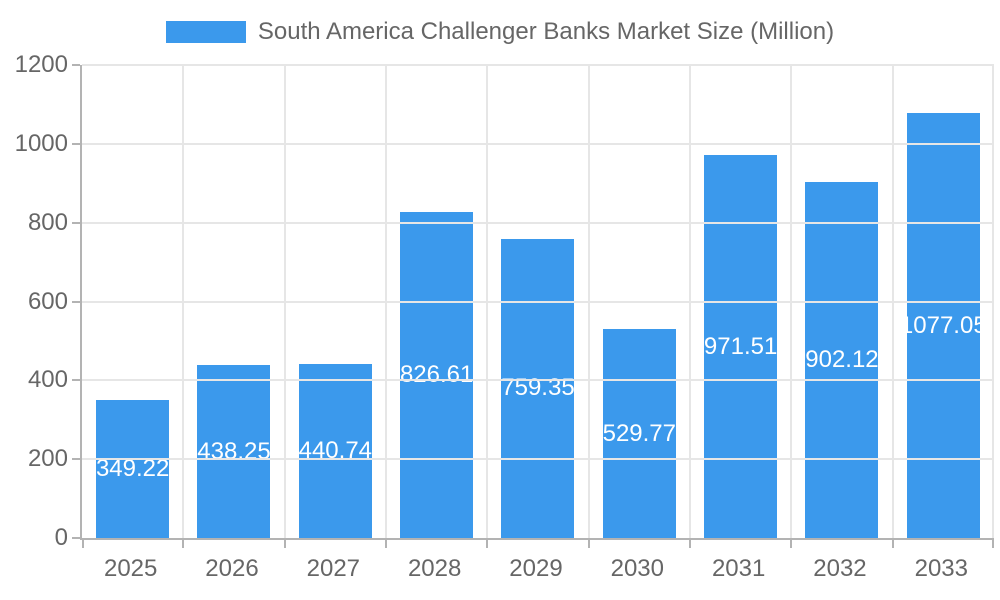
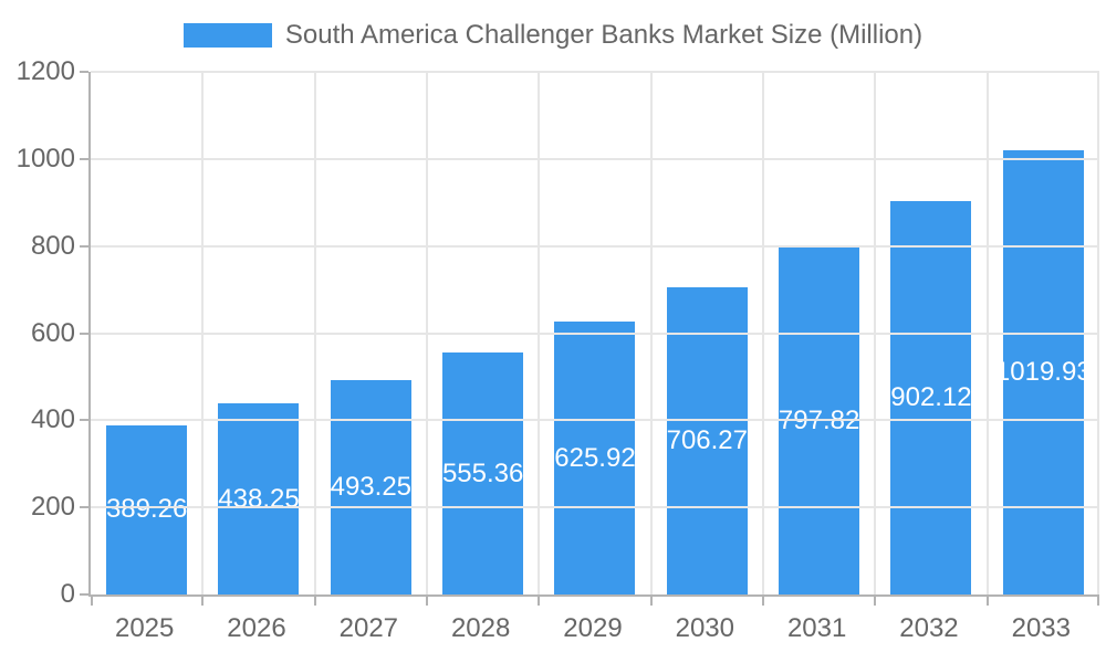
2025: 349.22 -> 389.26
2027: 440.74 -> 493.25
2028: 826.61 -> 555.36
2029: 759.35 -> 625.92
2030: 529.77 -> 706.27
2031: 971.51 -> 797.82
2033: 1077.05 -> 1019.93
